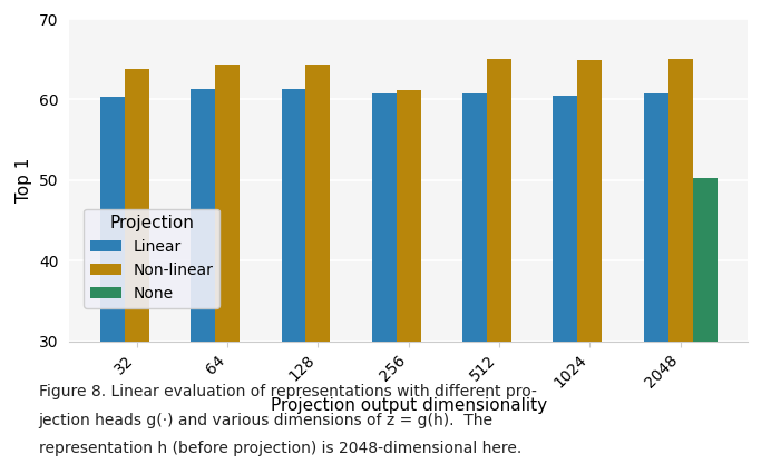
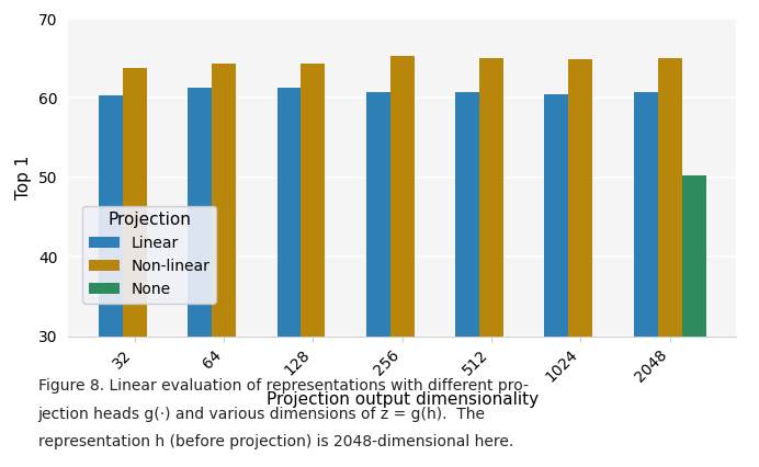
Non-linear/256: 61.2 -> 65.3
